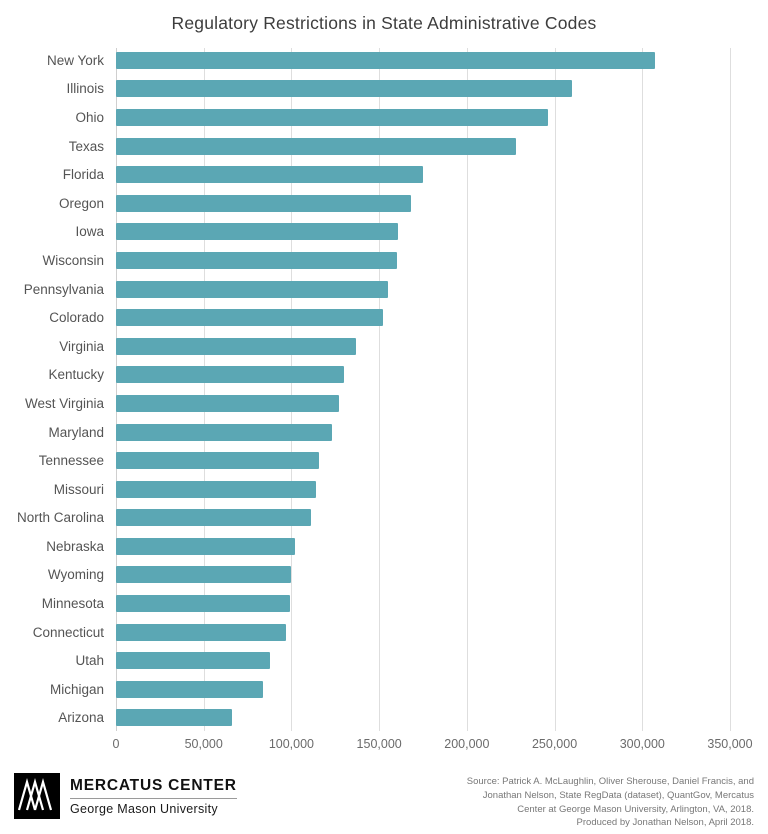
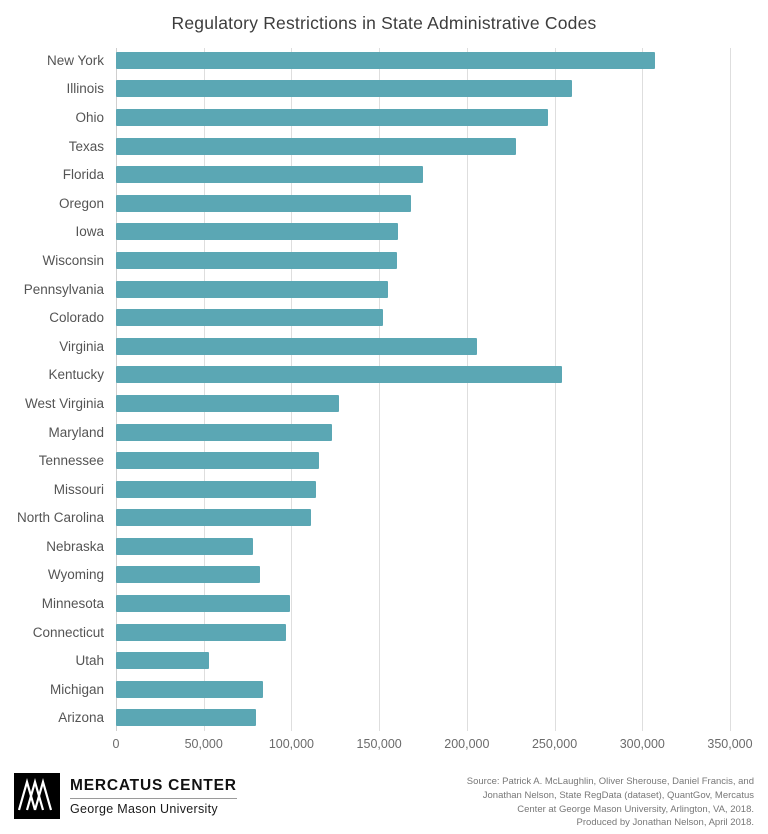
Virginia: 137000 -> 206000
Kentucky: 130000 -> 254000
Nebraska: 102000 -> 78000
Wyoming: 100000 -> 82000
Utah: 88000 -> 53000
Arizona: 66000 -> 80000
